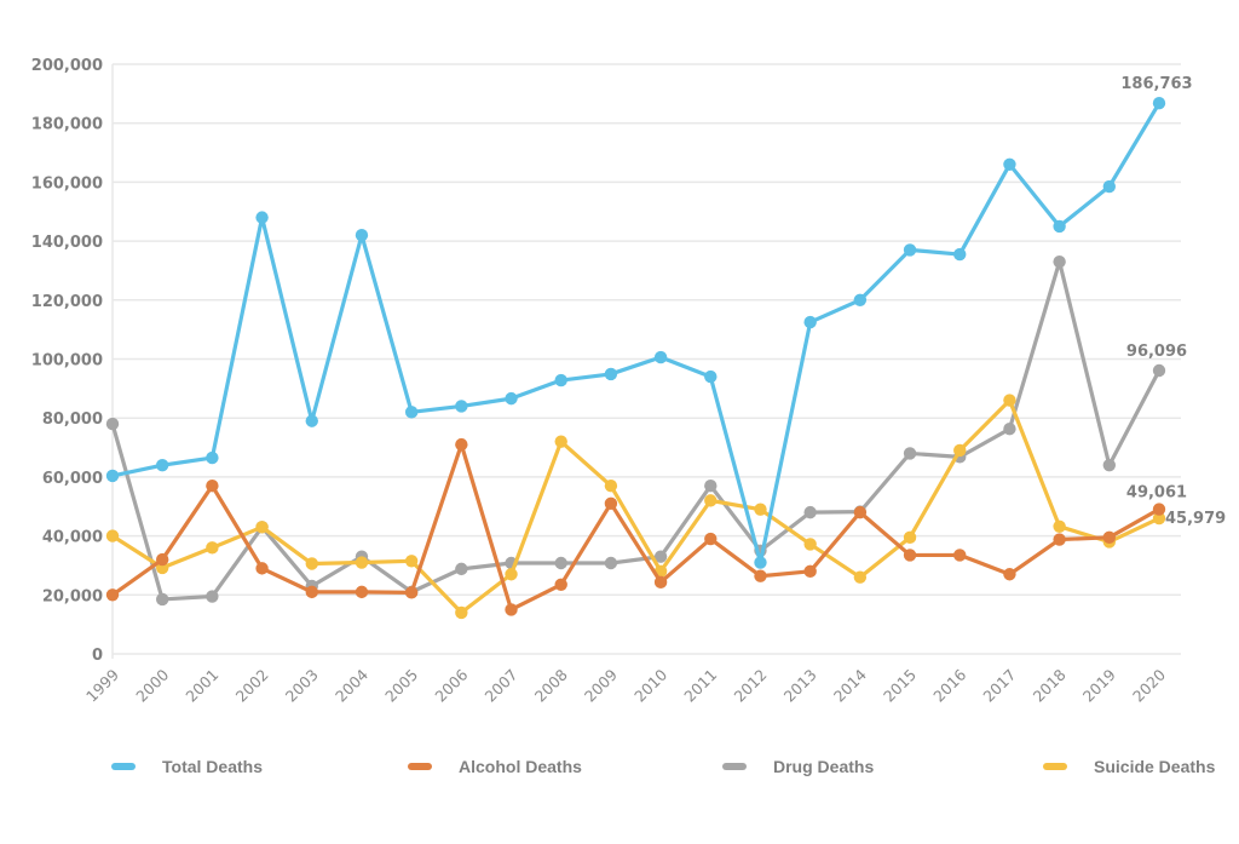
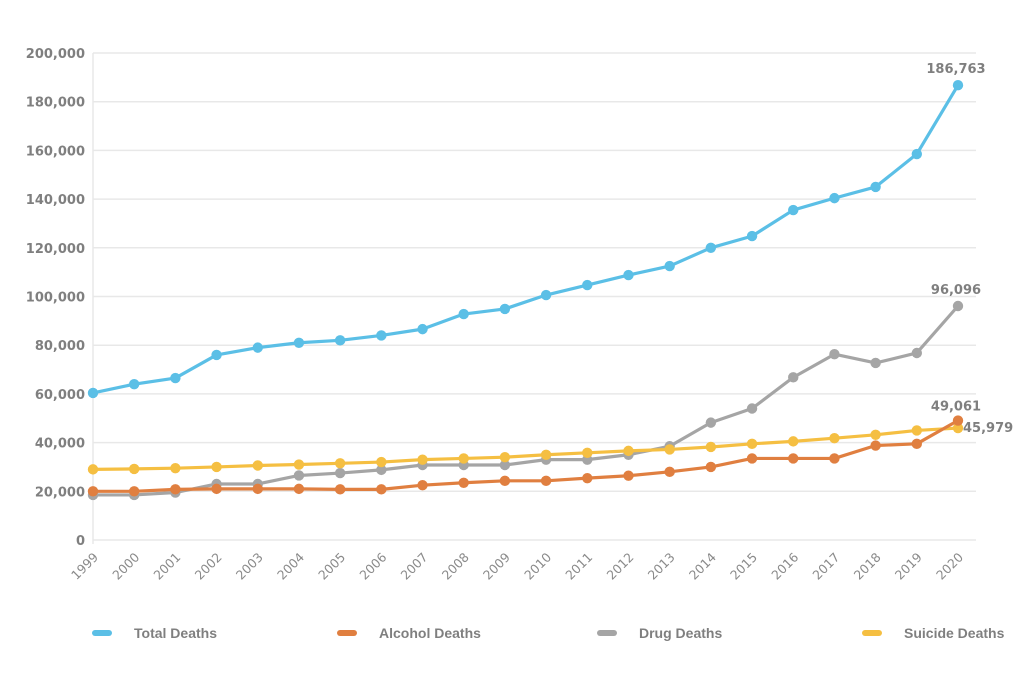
Drug Deaths/1999: 78000 -> 18000
Suicide Deaths/1999: 40000 -> 29000
Alcohol Deaths/2000: 32000 -> 20000
Alcohol Deaths/2001: 57000 -> 21000
Suicide Deaths/2001: 36000 -> 30000
Total Deaths/2002: 148000 -> 76000
Alcohol Deaths/2002: 29000 -> 21000
Drug Deaths/2002: 43000 -> 23000
Suicide Deaths/2002: 43000 -> 30000
Total Deaths/2004: 142000 -> 81000
Drug Deaths/2004: 33000 -> 26000
Drug Deaths/2005: 21000 -> 28000
Alcohol Deaths/2006: 71000 -> 21000
Suicide Deaths/2006: 14000 -> 32000
Alcohol Deaths/2007: 15000 -> 22000
Suicide Deaths/2007: 27000 -> 33000
Suicide Deaths/2008: 72000 -> 34000
Alcohol Deaths/2009: 51000 -> 24000
Suicide Deaths/2009: 57000 -> 34000
Suicide Deaths/2010: 28000 -> 35000
Total Deaths/2011: 94000 -> 105000
Alcohol Deaths/2011: 39000 -> 25000
Drug Deaths/2011: 57000 -> 33000
Suicide Deaths/2011: 52000 -> 36000
Total Deaths/2012: 31000 -> 109000
Suicide Deaths/2012: 49000 -> 37000
Drug Deaths/2013: 48000 -> 38000
Alcohol Deaths/2014: 48000 -> 30000
Suicide Deaths/2014: 26000 -> 38000
Total Deaths/2015: 137000 -> 125000
Drug Deaths/2015: 68000 -> 54000
Suicide Deaths/2016: 69000 -> 40000
Total Deaths/2017: 166000 -> 140000
Alcohol Deaths/2017: 27000 -> 34000
Suicide Deaths/2017: 86000 -> 42000
Drug Deaths/2018: 133000 -> 73000
Drug Deaths/2019: 64000 -> 77000
Suicide Deaths/2019: 38000 -> 45000
